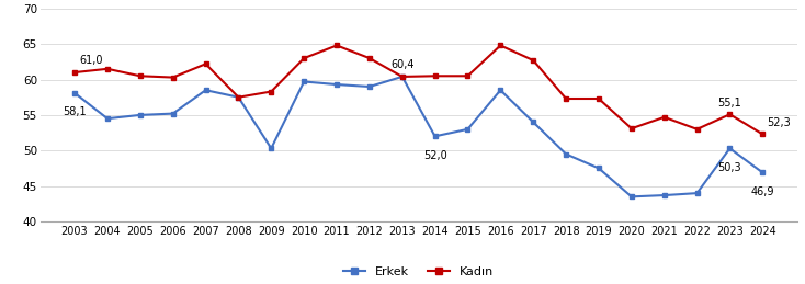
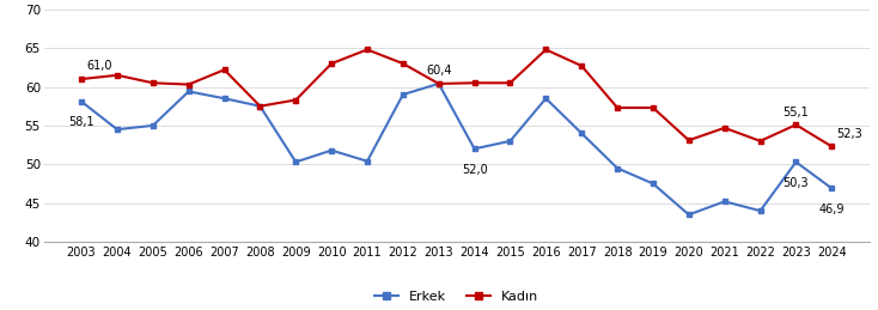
Erkek/2006: 55.2 -> 59.4
Erkek/2010: 59.7 -> 51.8
Erkek/2011: 59.3 -> 50.4
Erkek/2021: 43.7 -> 45.2
